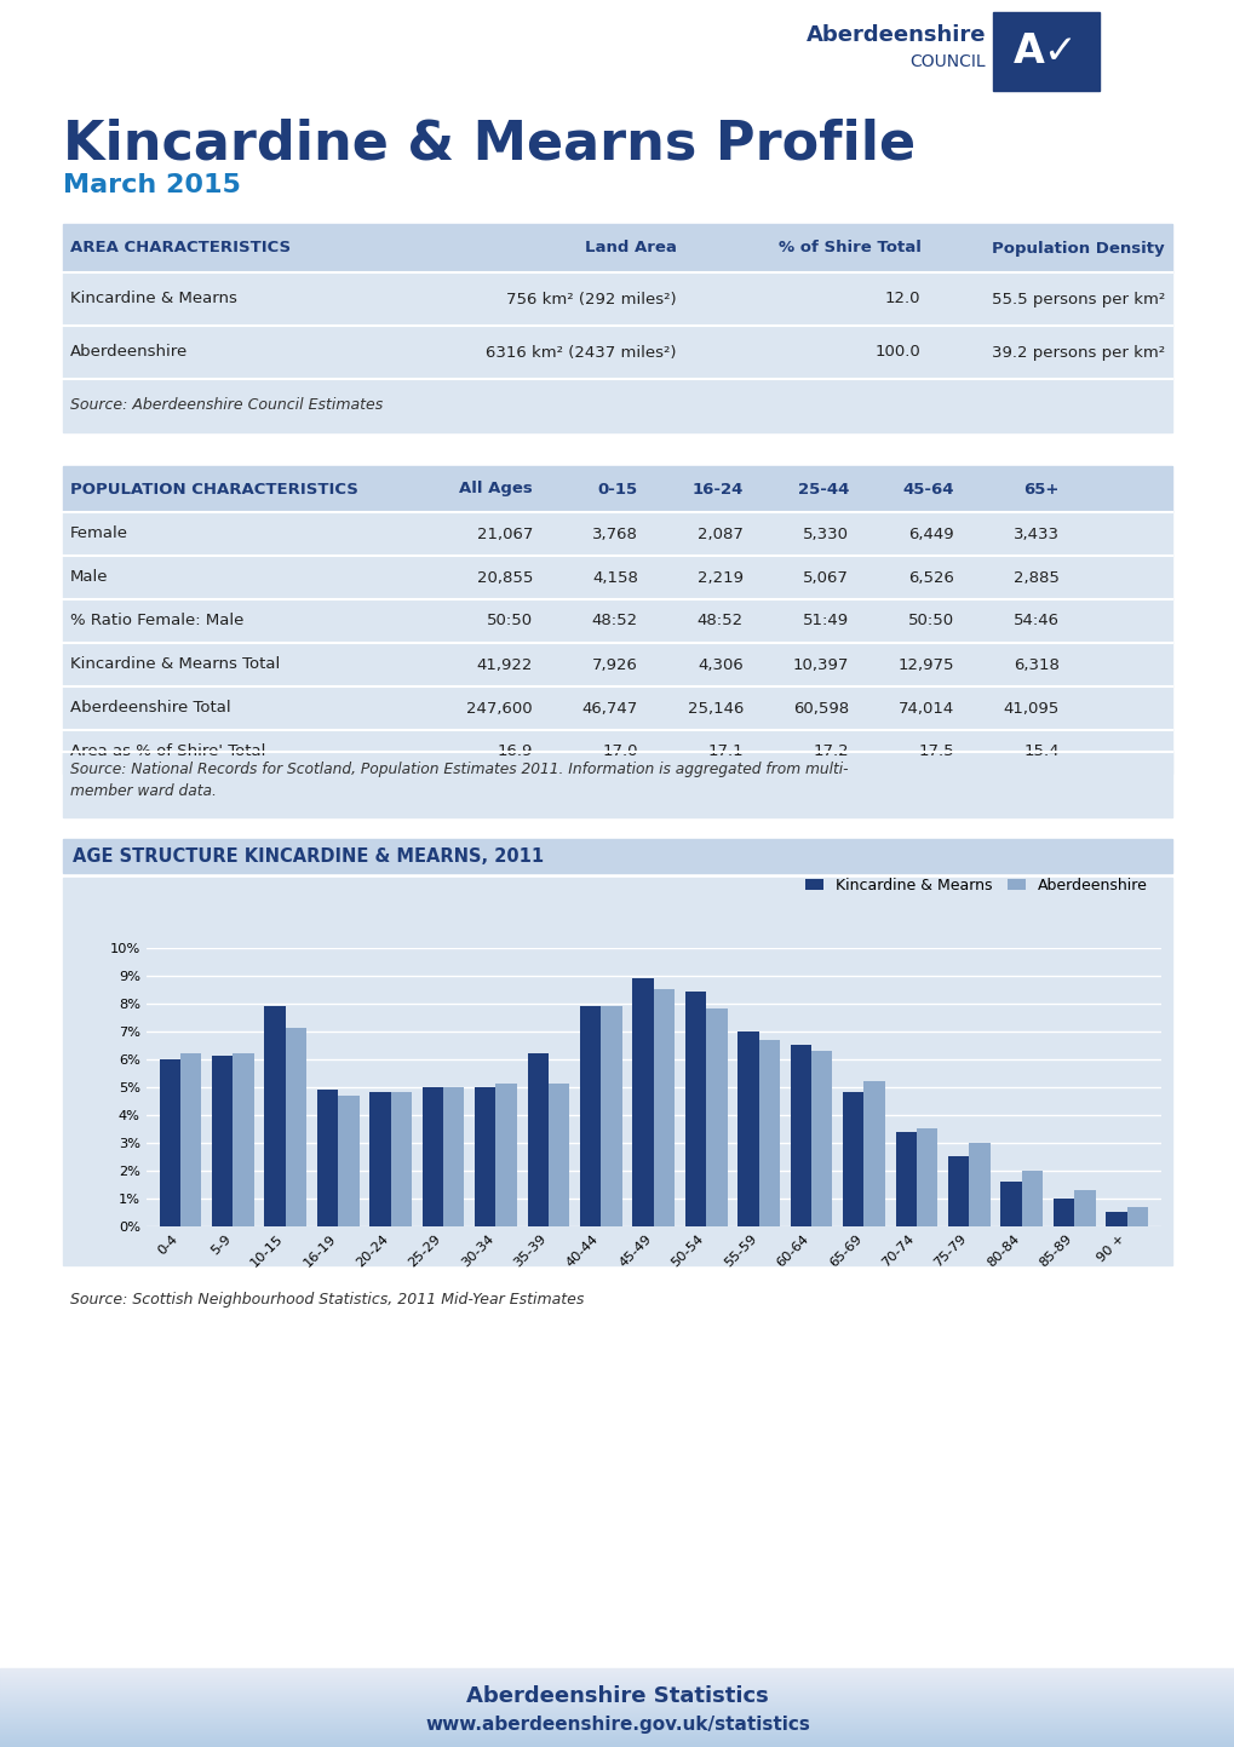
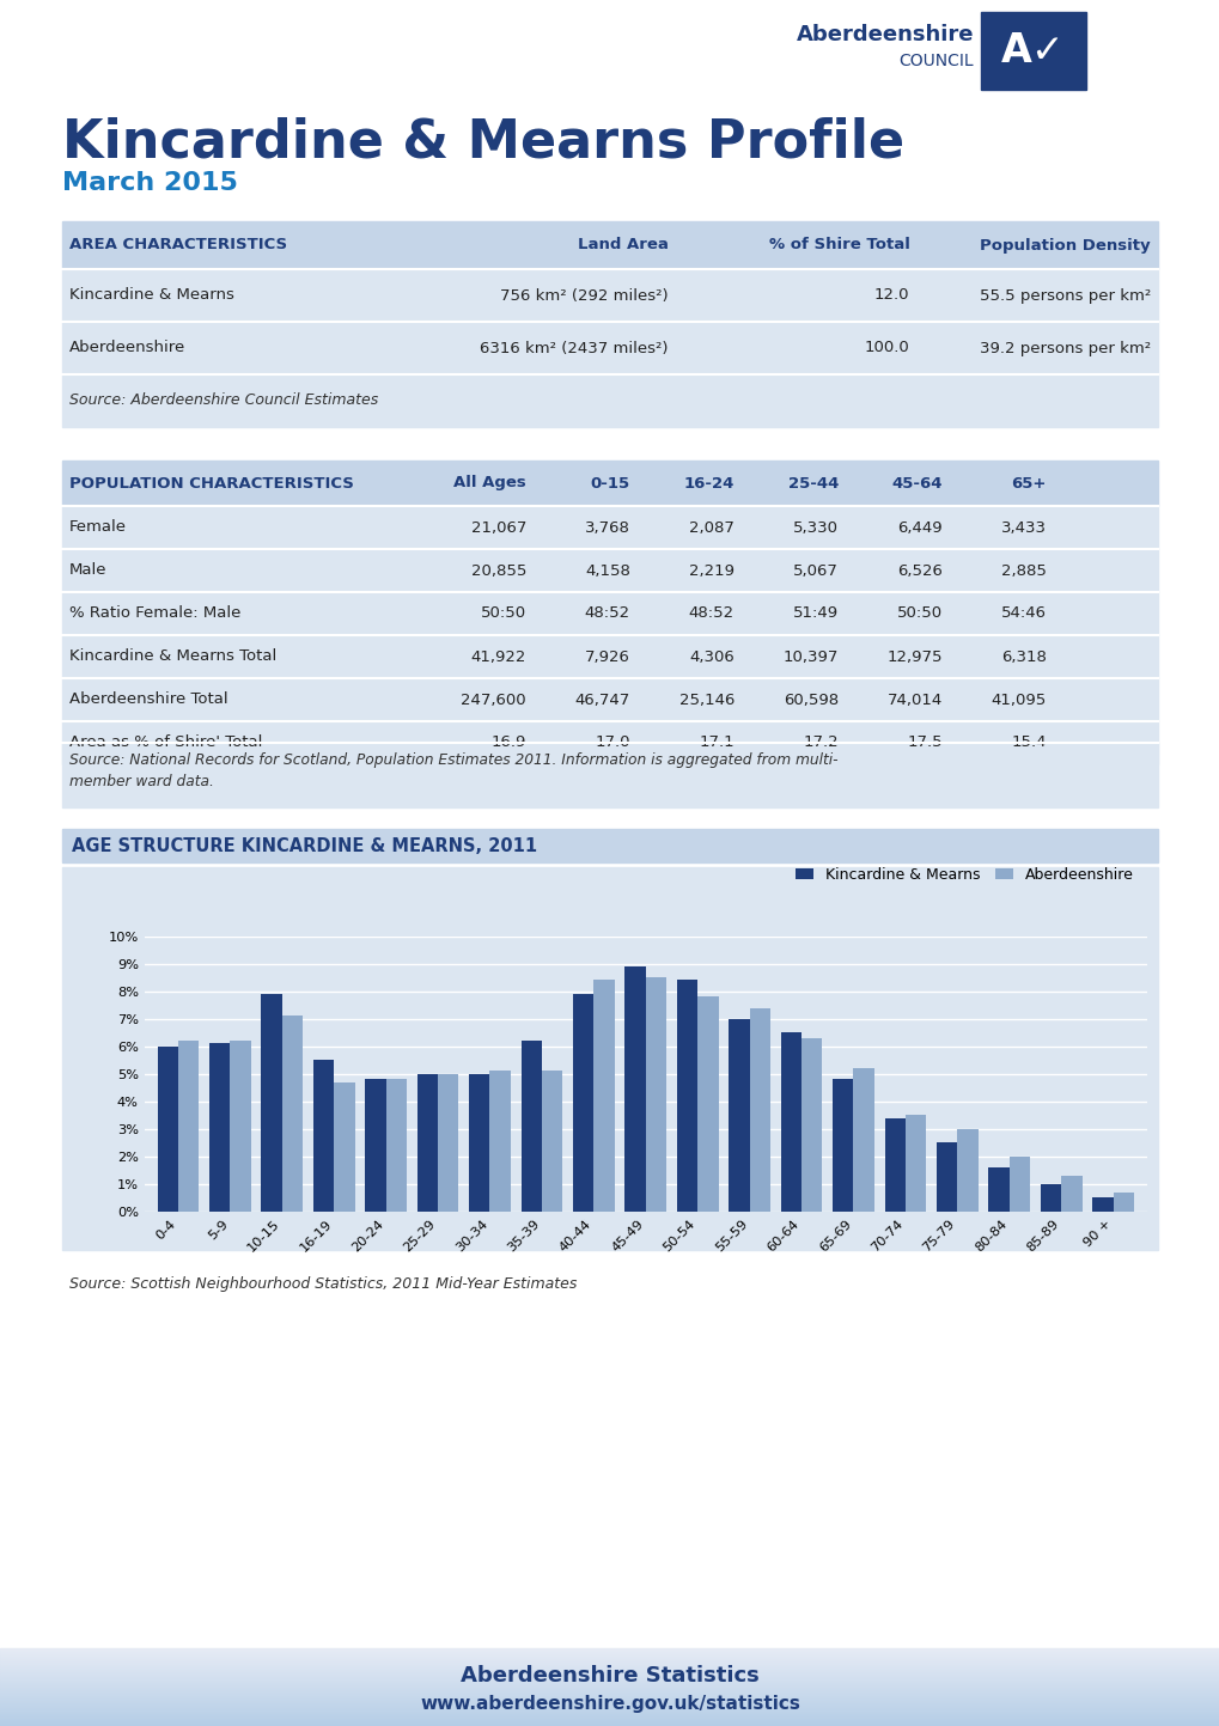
Kincardine & Mearns/16-19: 4.9% -> 5.5%
Aberdeenshire/40-44: 7.9% -> 8.4%
Aberdeenshire/55-59: 6.7% -> 7.4%
